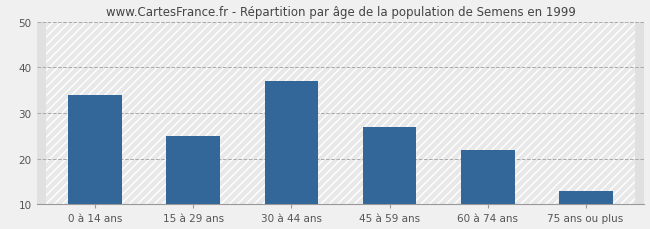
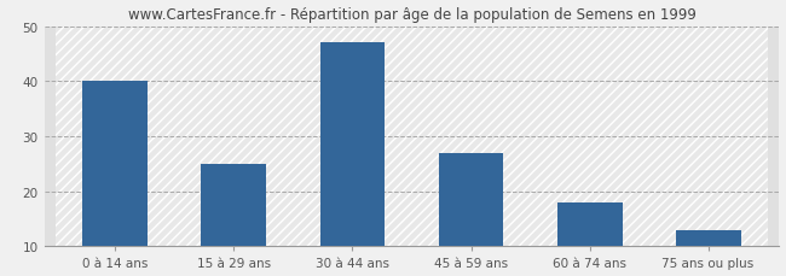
0 à 14 ans: 34 -> 40
30 à 44 ans: 37 -> 47
60 à 74 ans: 22 -> 18
